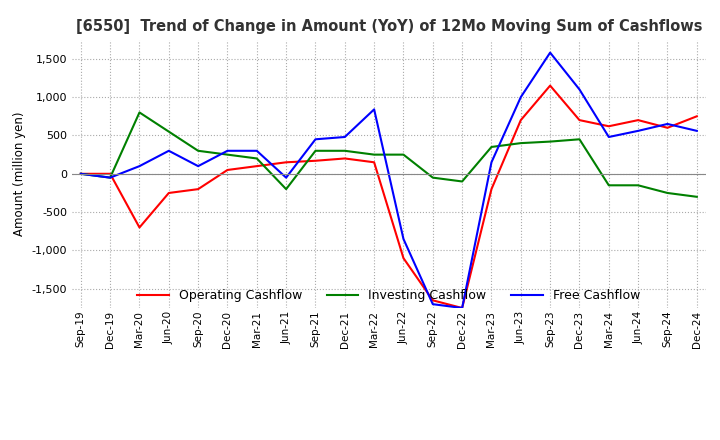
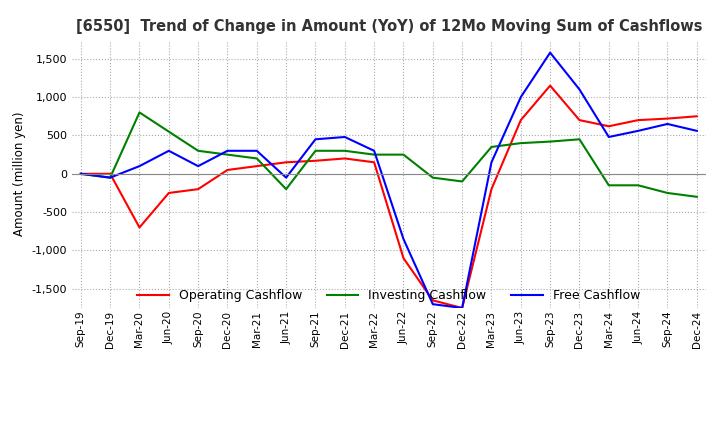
Free Cashflow/Mar-22: 840 -> 300
Operating Cashflow/Sep-24: 600 -> 720
